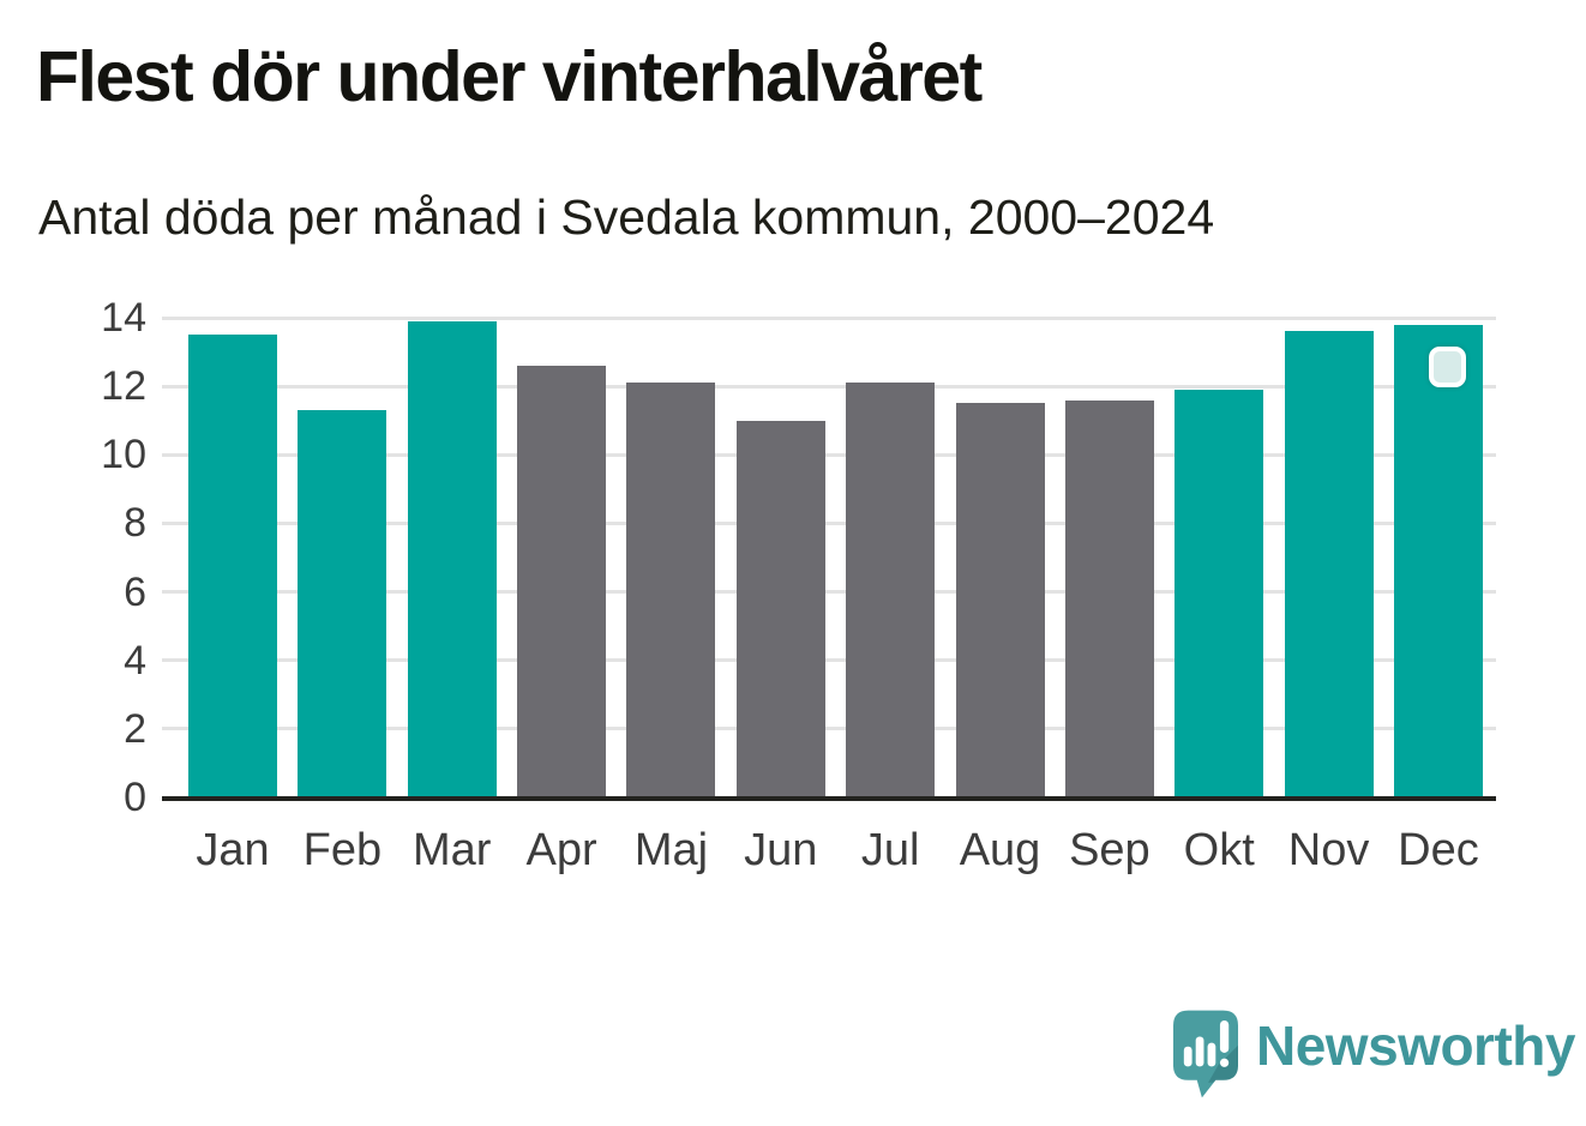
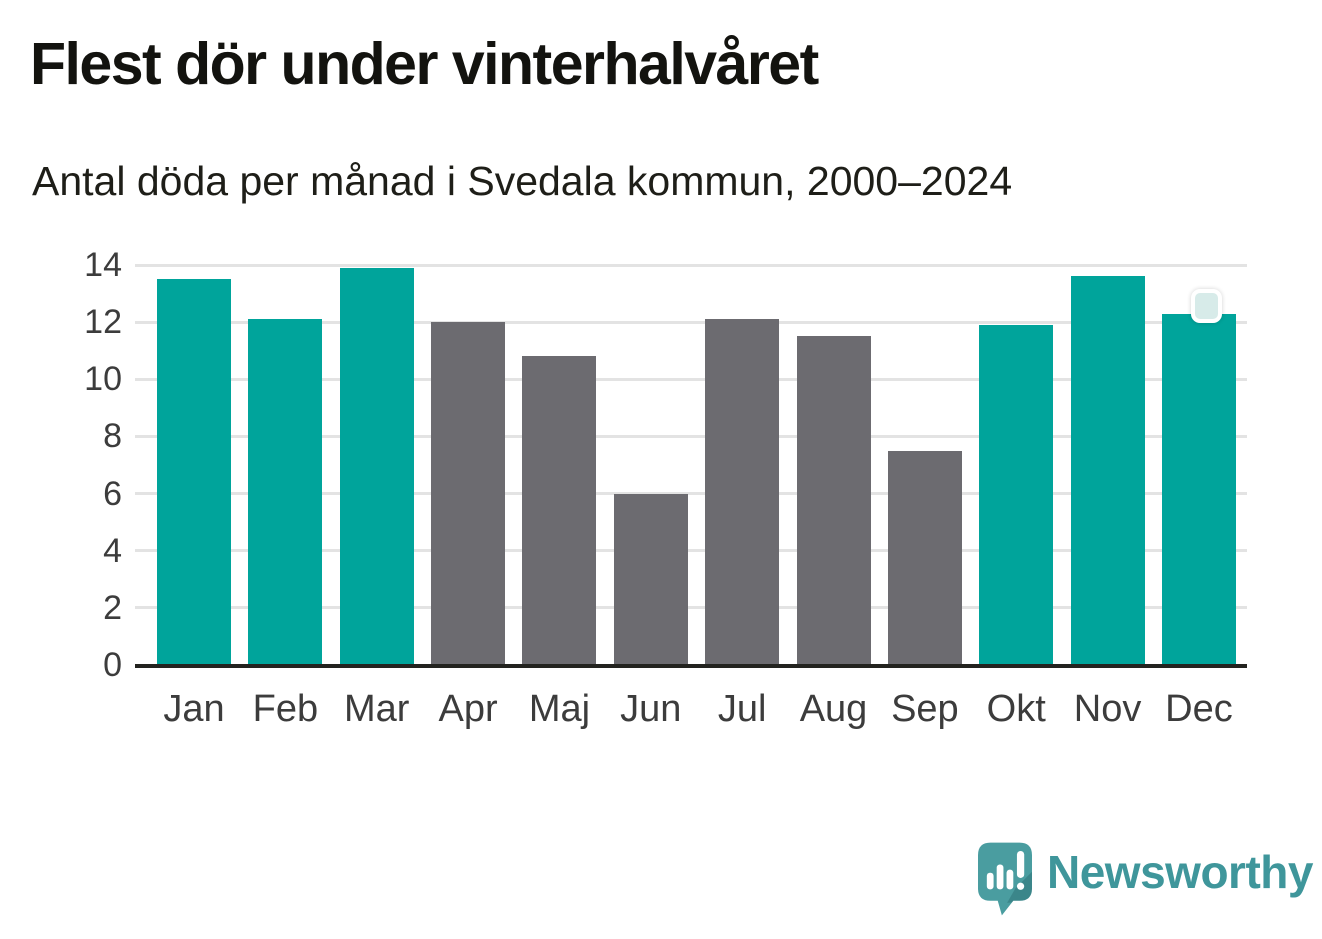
Feb: 11.3 -> 12.1
Apr: 12.6 -> 12.0
Maj: 12.1 -> 10.8
Jun: 11.0 -> 6.0
Sep: 11.6 -> 7.5
Dec: 13.8 -> 12.3
